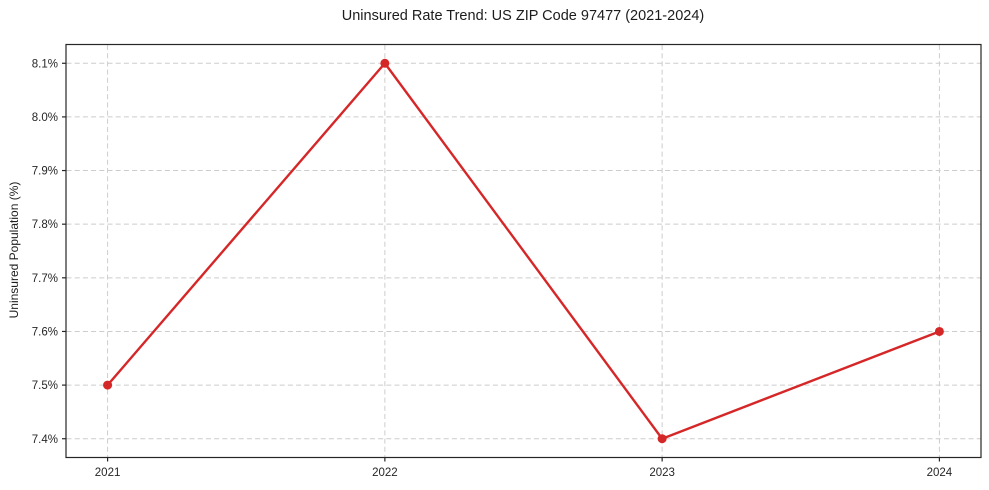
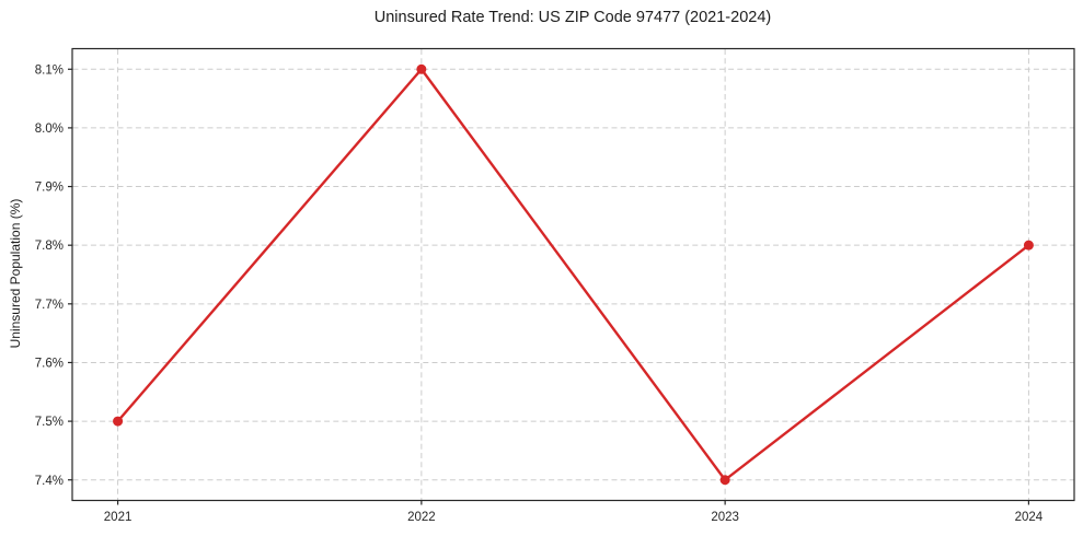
2024: 7.6% -> 7.8%
